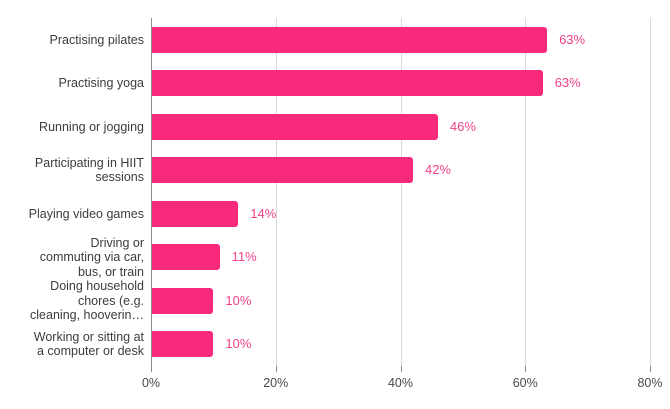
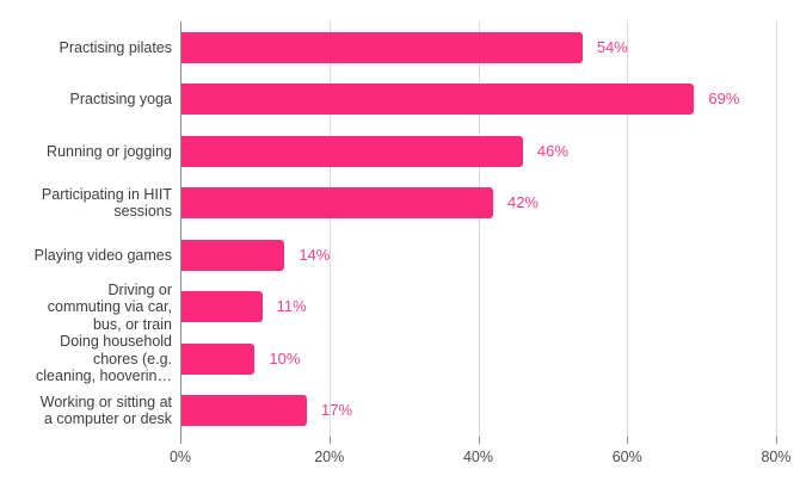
Practising pilates: 63% -> 54%
Practising yoga: 63% -> 69%
Working or sitting at a computer or desk: 10% -> 17%
